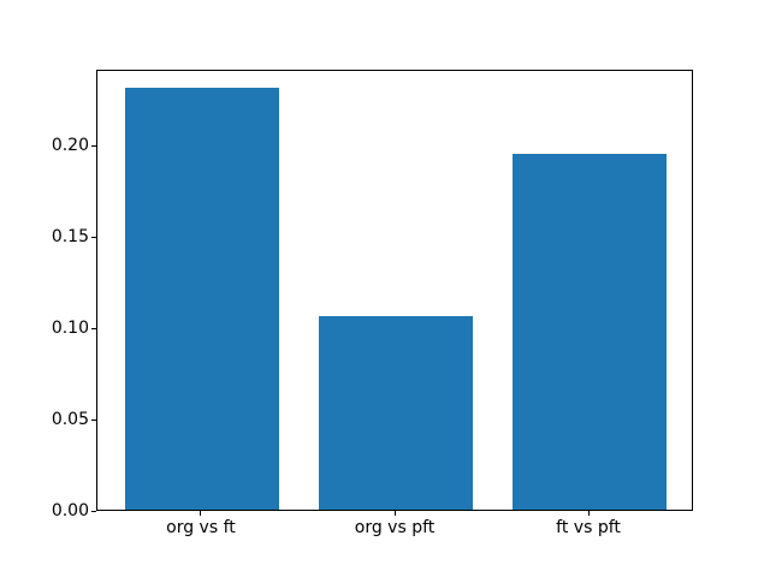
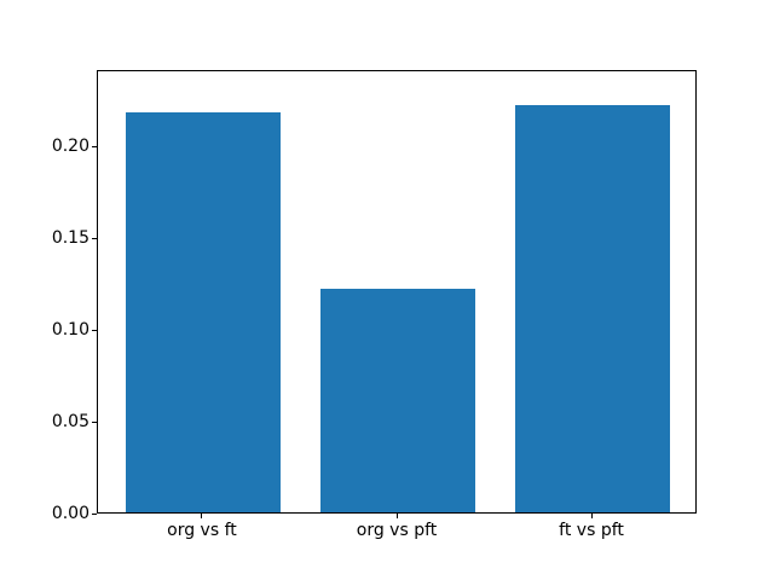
org vs ft: 0.231 -> 0.218
org vs pft: 0.106 -> 0.122
ft vs pft: 0.195 -> 0.222
